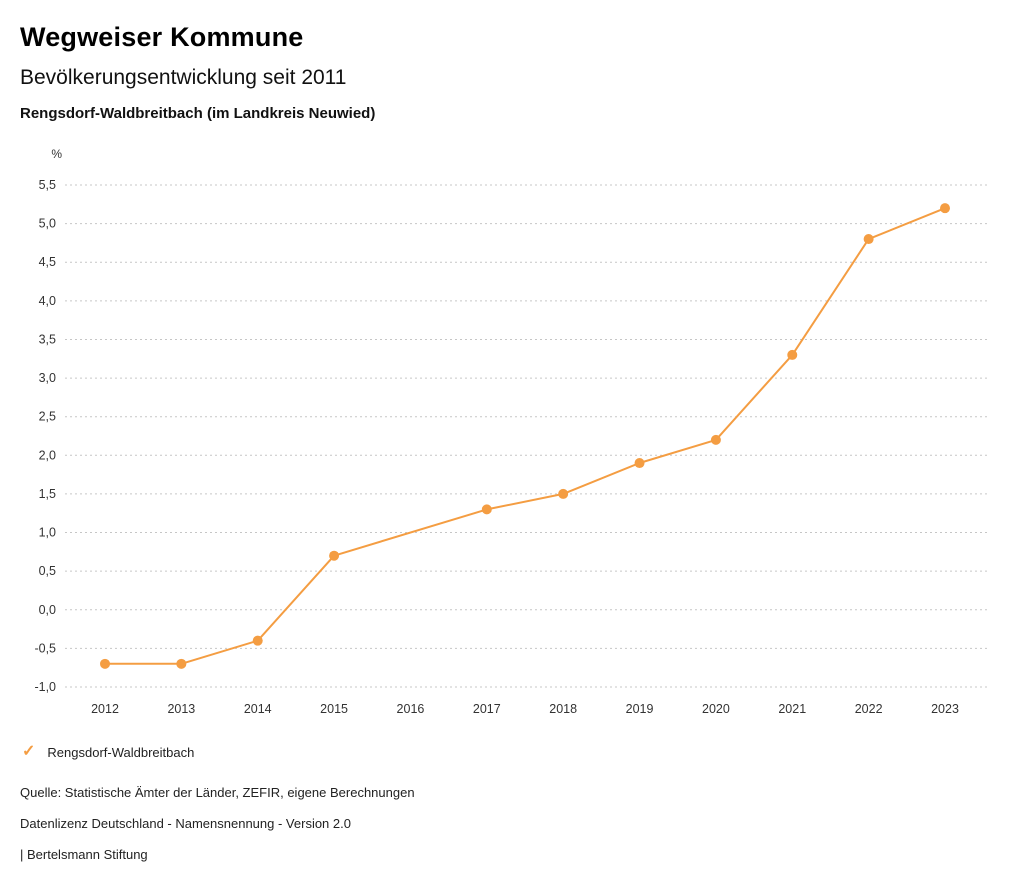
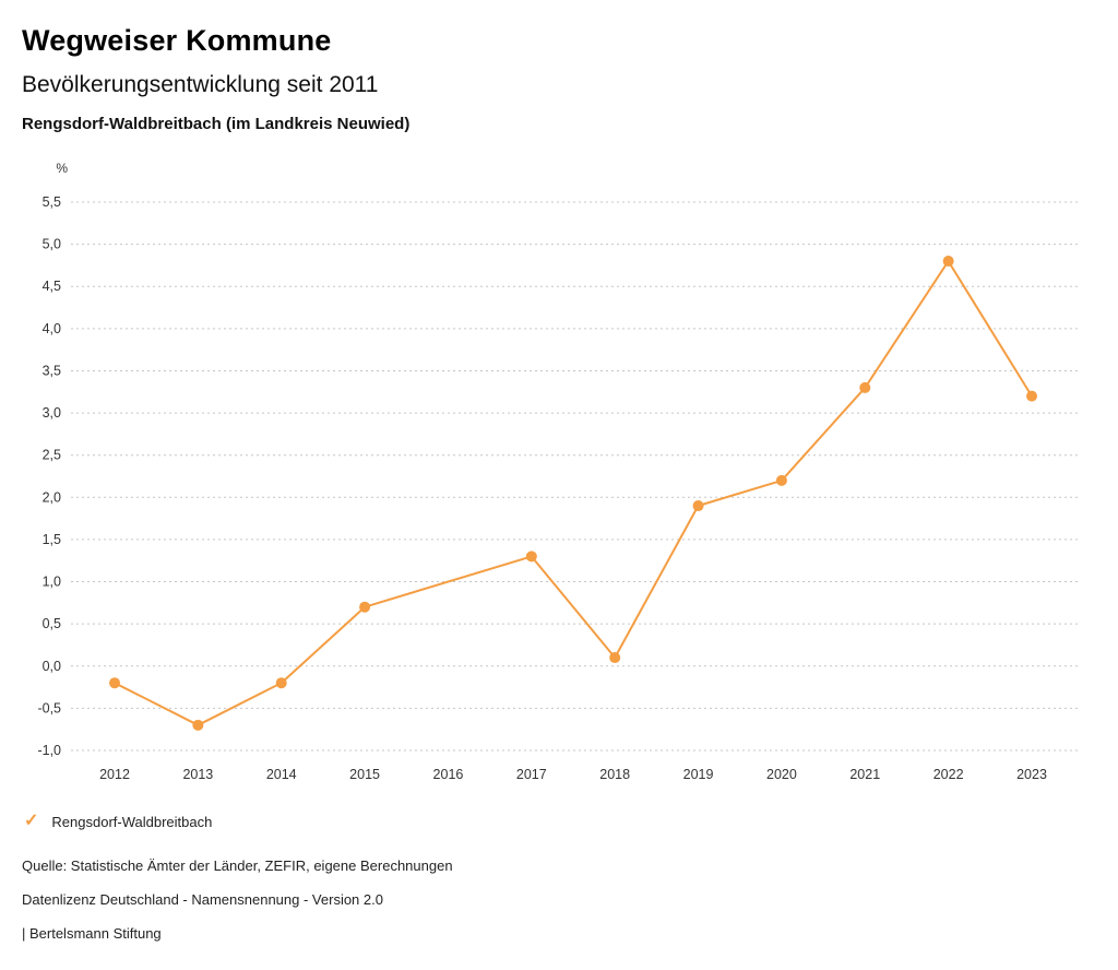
2012: -0,7 -> -0,2
2014: -0,4 -> -0,2
2018: 1,5 -> 0,1
2023: 5,2 -> 3,2
